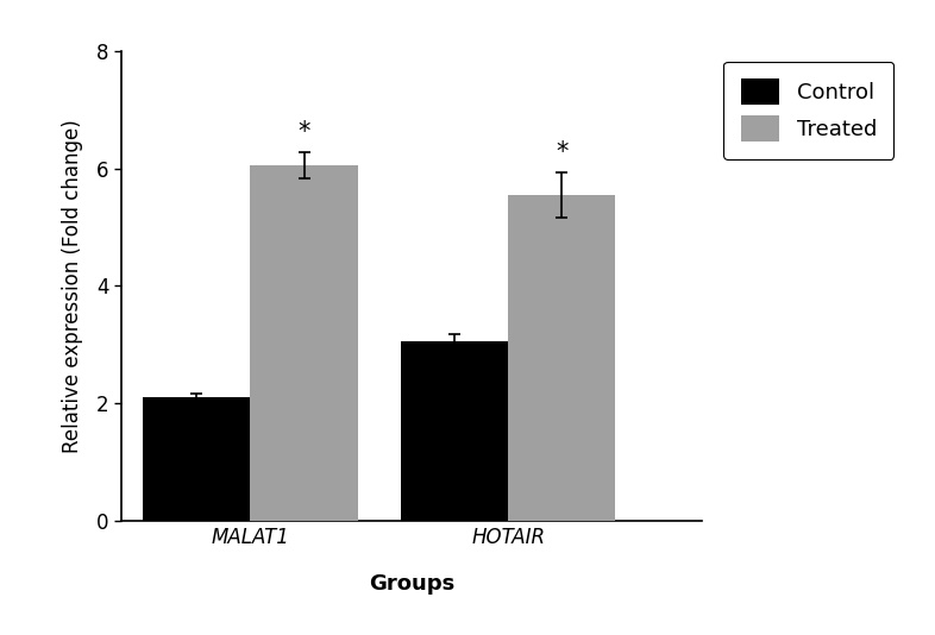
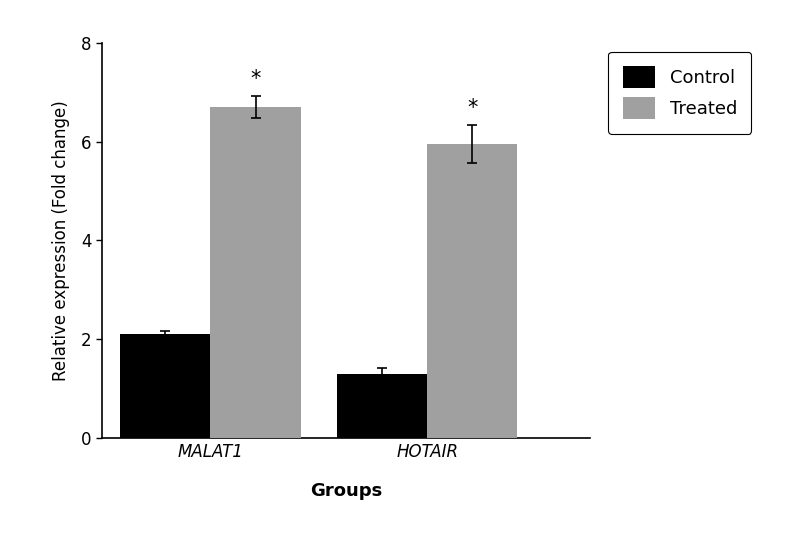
Treated/MALAT1: 6.05 -> 6.70
Control/HOTAIR: 3.05 -> 1.30
Treated/HOTAIR: 5.55 -> 5.95
